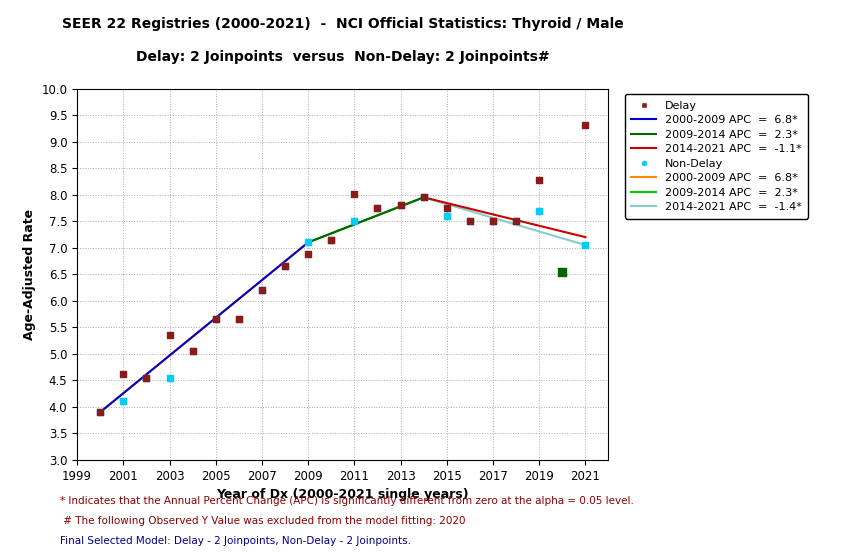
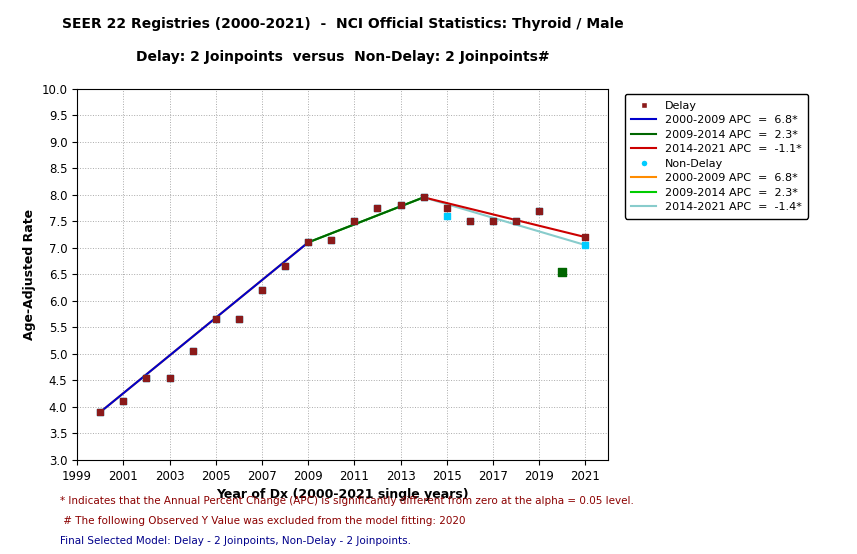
Delay/2001: 4.62 -> 4.10
Delay/2003: 5.36 -> 4.55
Delay/2009: 6.88 -> 7.10
Delay/2011: 8.02 -> 7.50
Delay/2019: 8.28 -> 7.70
Delay/2021: 9.32 -> 7.20
